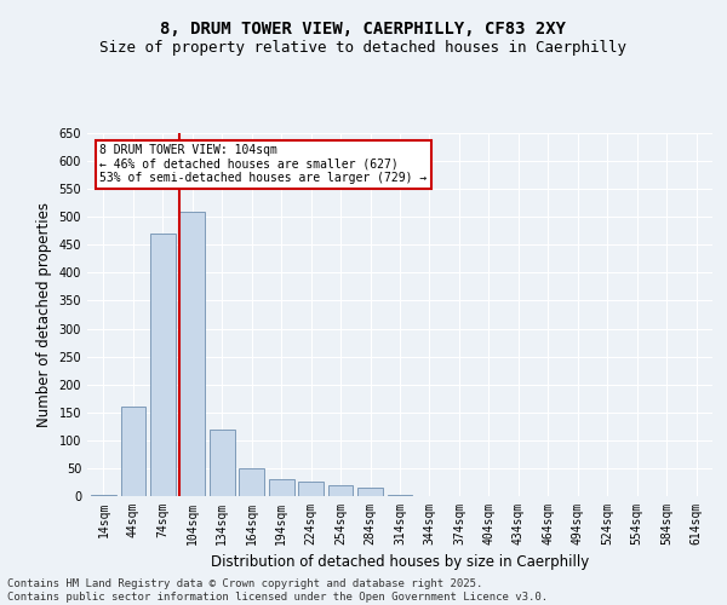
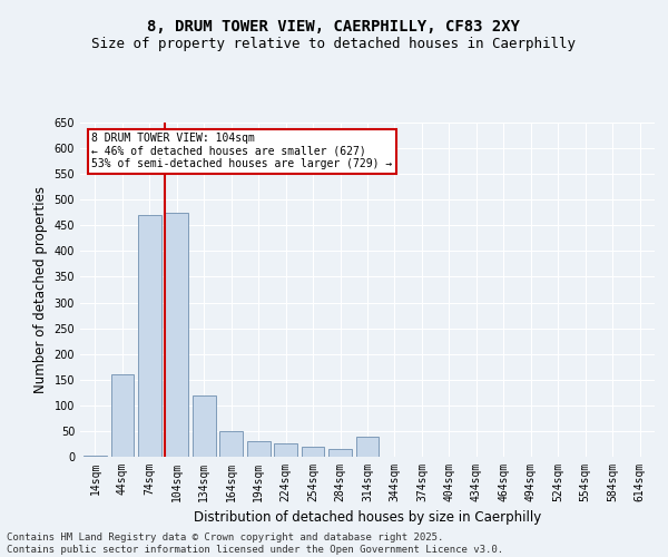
104sqm: 510 -> 475
314sqm: 2 -> 40
